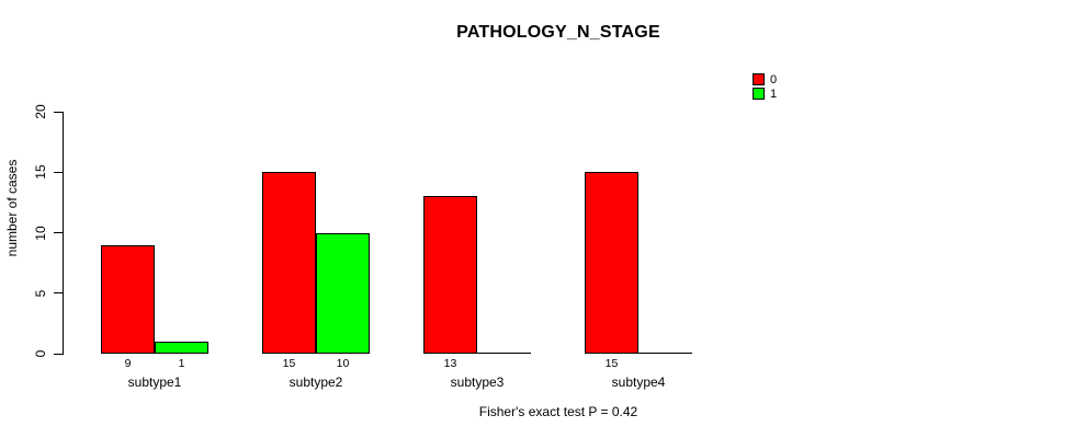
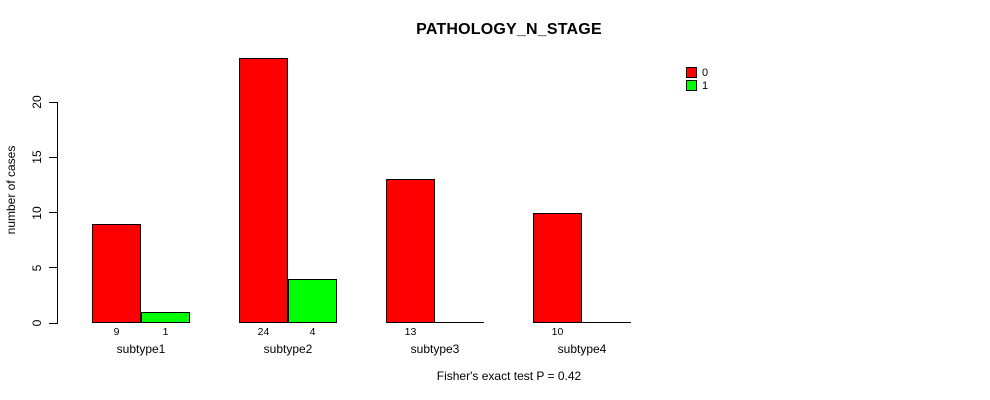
0/subtype2: 15 -> 24
1/subtype2: 10 -> 4
0/subtype4: 15 -> 10
